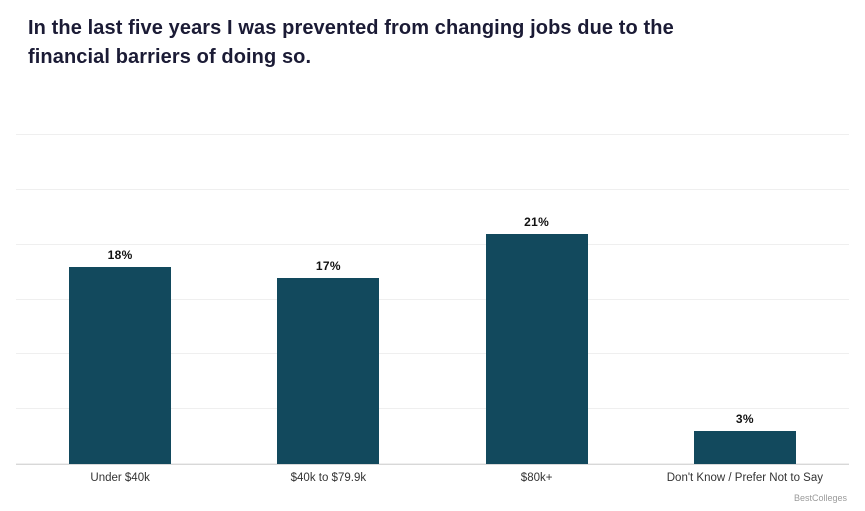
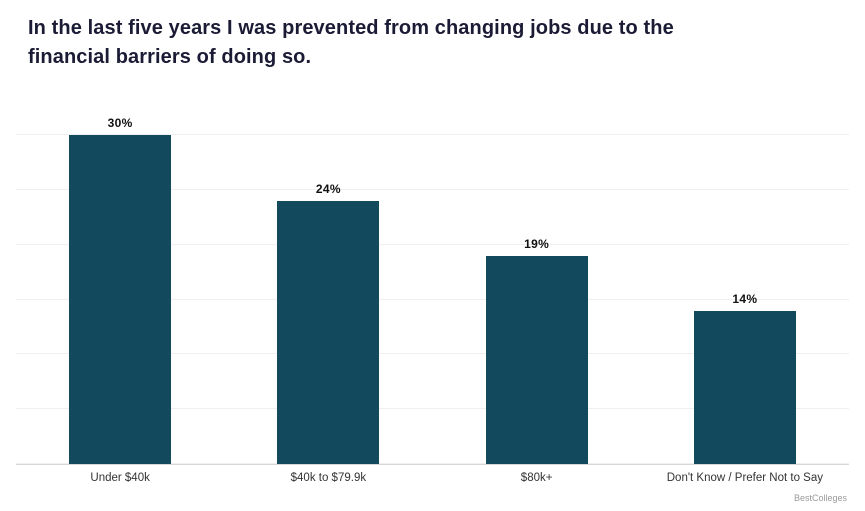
Under $40k: 18% -> 30%
$40k to $79.9k: 17% -> 24%
$80k+: 21% -> 19%
Don't Know / Prefer Not to Say: 3% -> 14%
